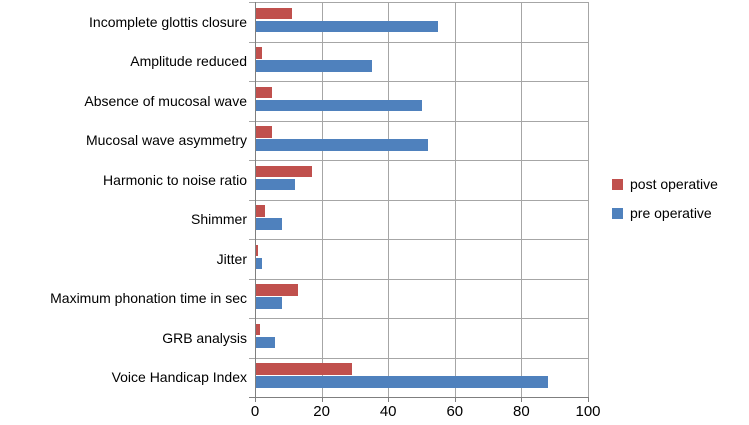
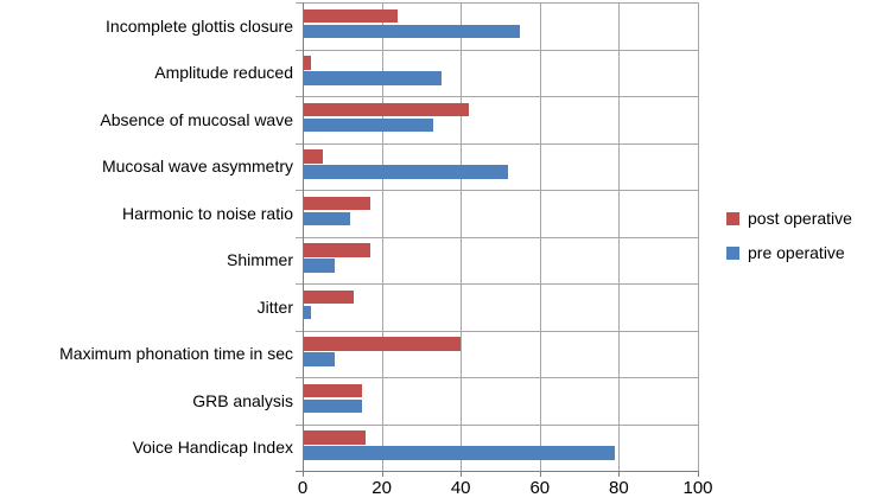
post operative/Incomplete glottis closure: 11 -> 24
post operative/Absence of mucosal wave: 5 -> 42
pre operative/Absence of mucosal wave: 50 -> 33
post operative/Shimmer: 3 -> 17
post operative/Jitter: 1 -> 13
post operative/Maximum phonation time in sec: 13 -> 40
post operative/GRB analysis: 2 -> 15
pre operative/GRB analysis: 6 -> 15
post operative/Voice Handicap Index: 29 -> 16
pre operative/Voice Handicap Index: 88 -> 79
